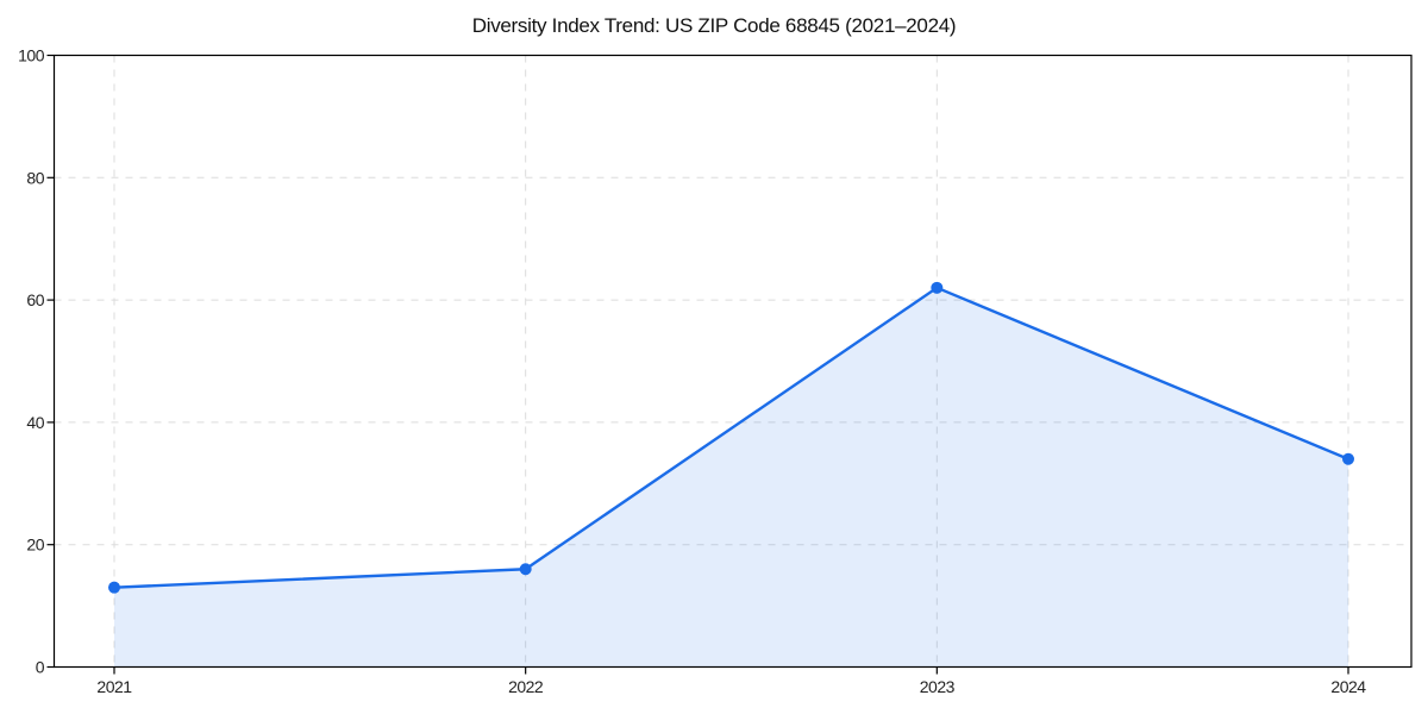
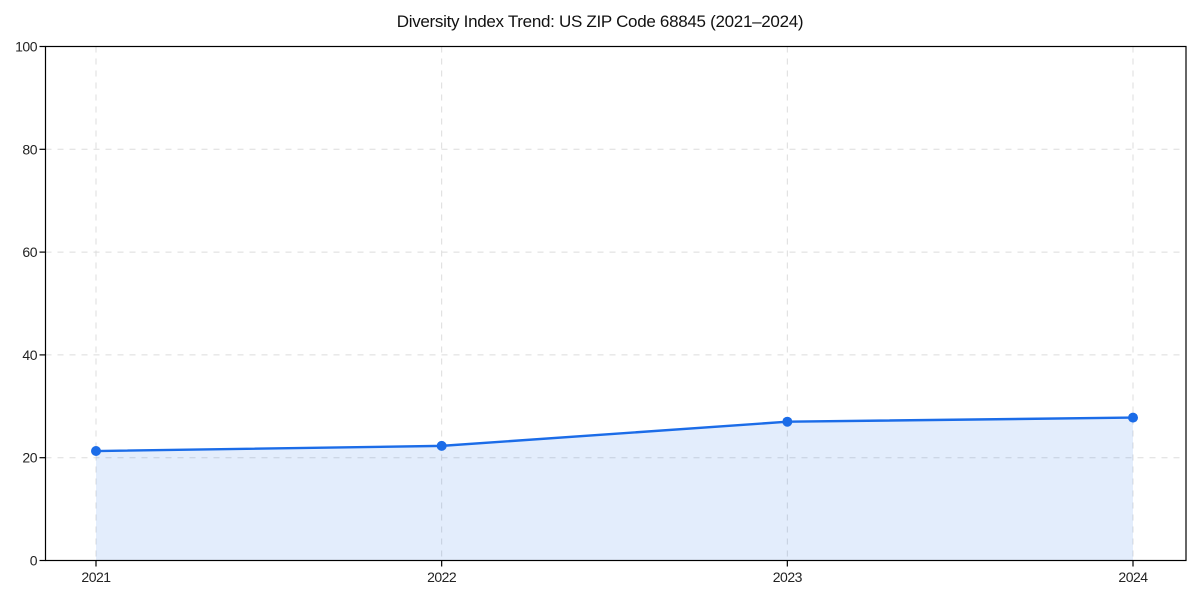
2021: 13 -> 21
2022: 16 -> 22
2023: 62 -> 27
2024: 34 -> 28
